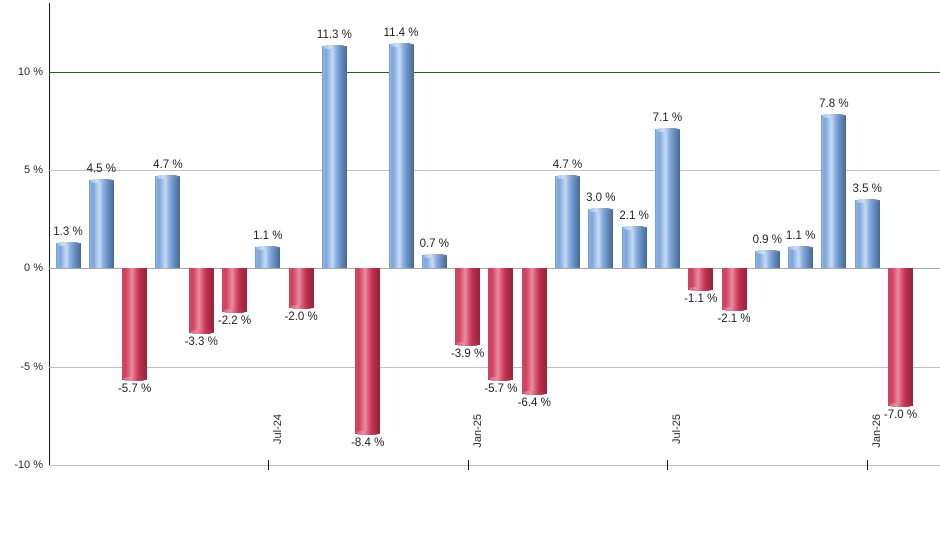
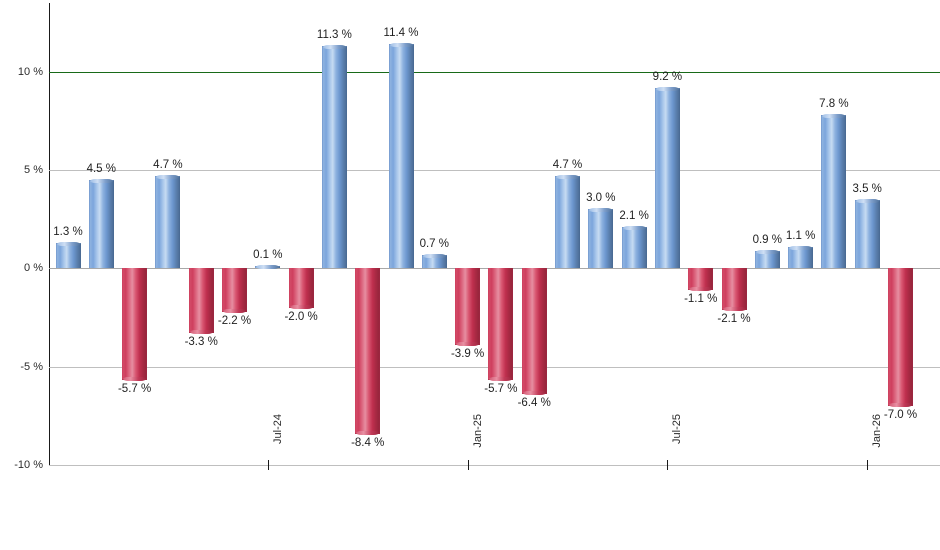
Jul-24: 1.1 -> 0.1
Jul-25: 7.1 -> 9.2
